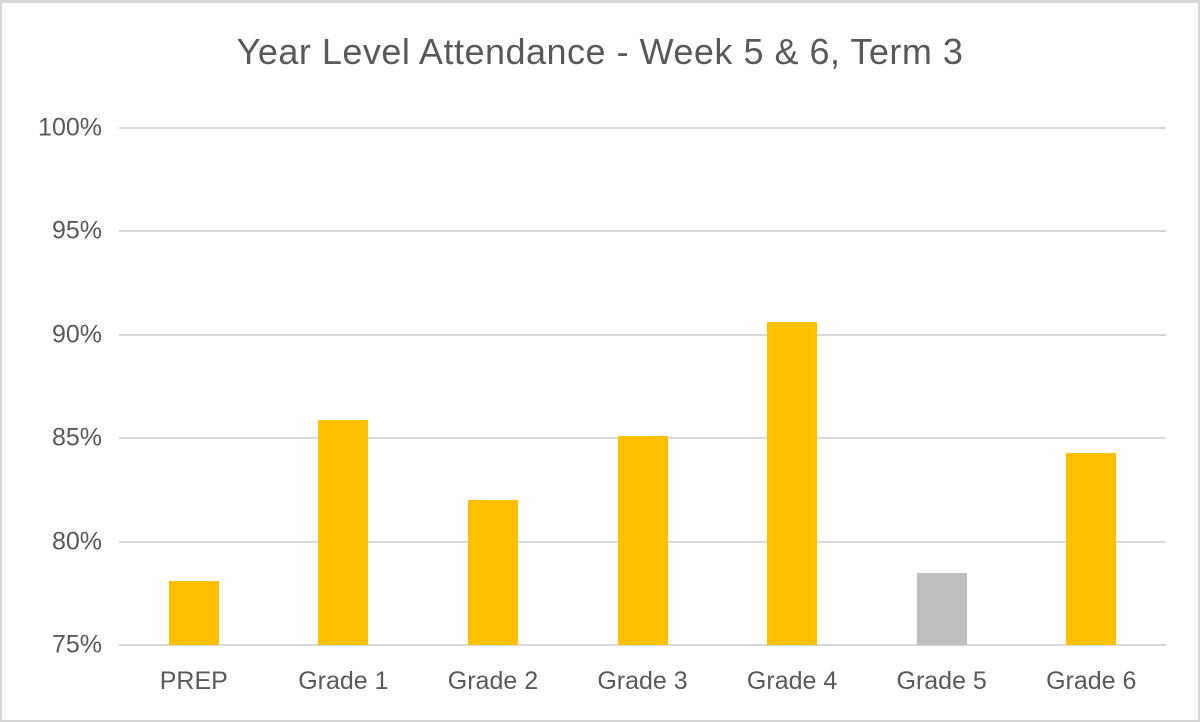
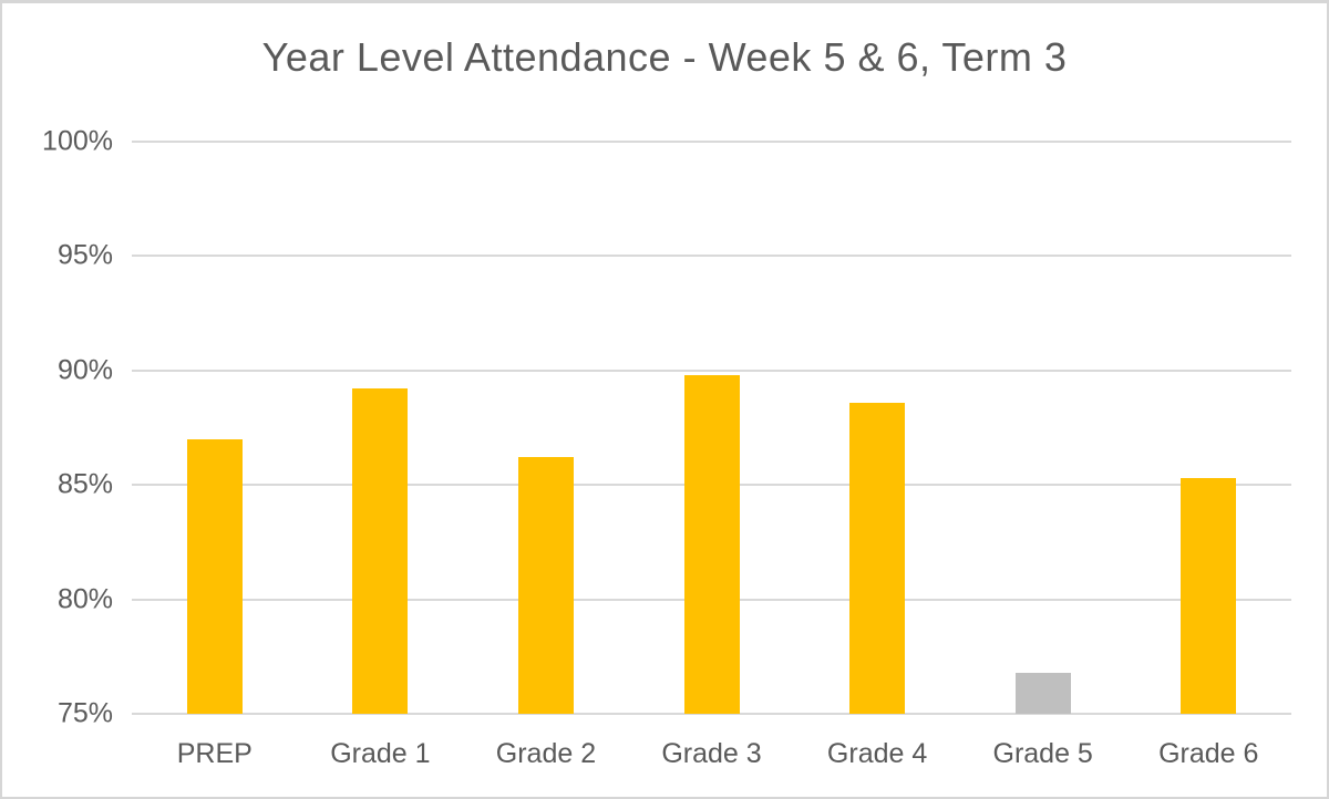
PREP: 78.1% -> 87.0%
Grade 1: 85.9% -> 89.2%
Grade 2: 82.0% -> 86.2%
Grade 3: 85.1% -> 89.8%
Grade 4: 90.6% -> 88.6%
Grade 5: 78.5% -> 76.8%
Grade 6: 84.3% -> 85.3%
